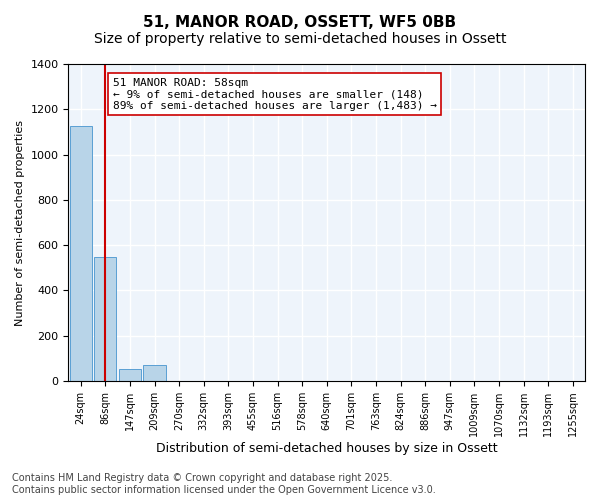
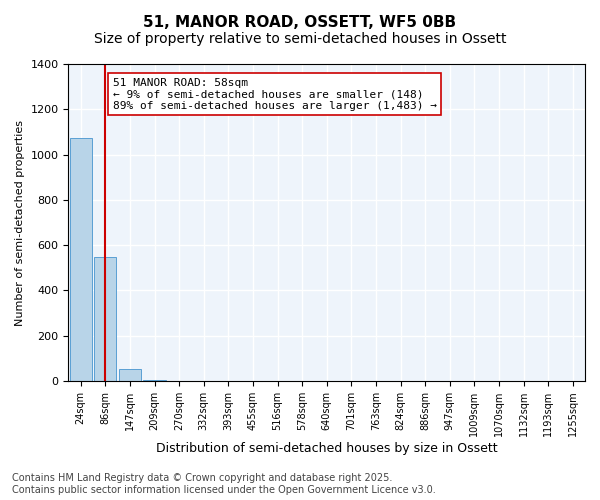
24sqm: 1125 -> 1075
209sqm: 70 -> 3
